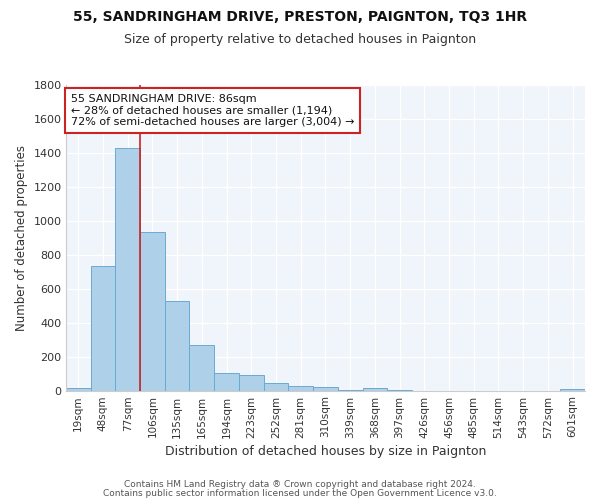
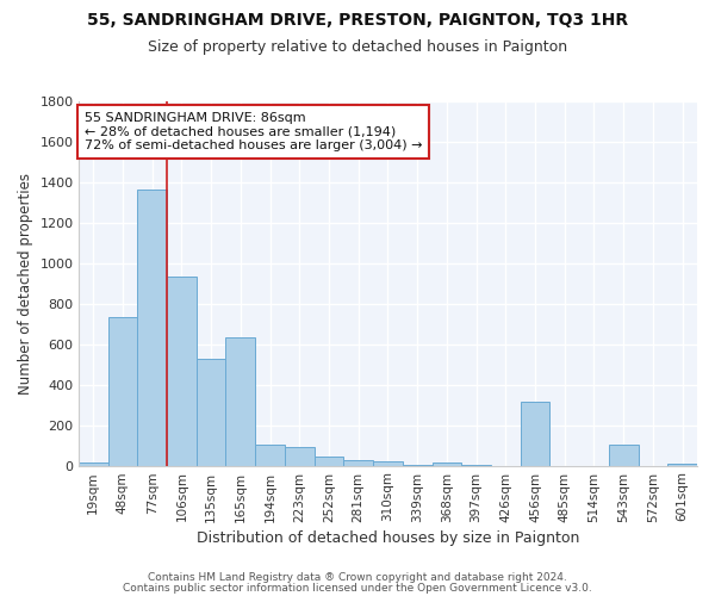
77sqm: 1430 -> 1370
165sqm: 270 -> 640
456sqm: 0 -> 320
543sqm: 0 -> 110
